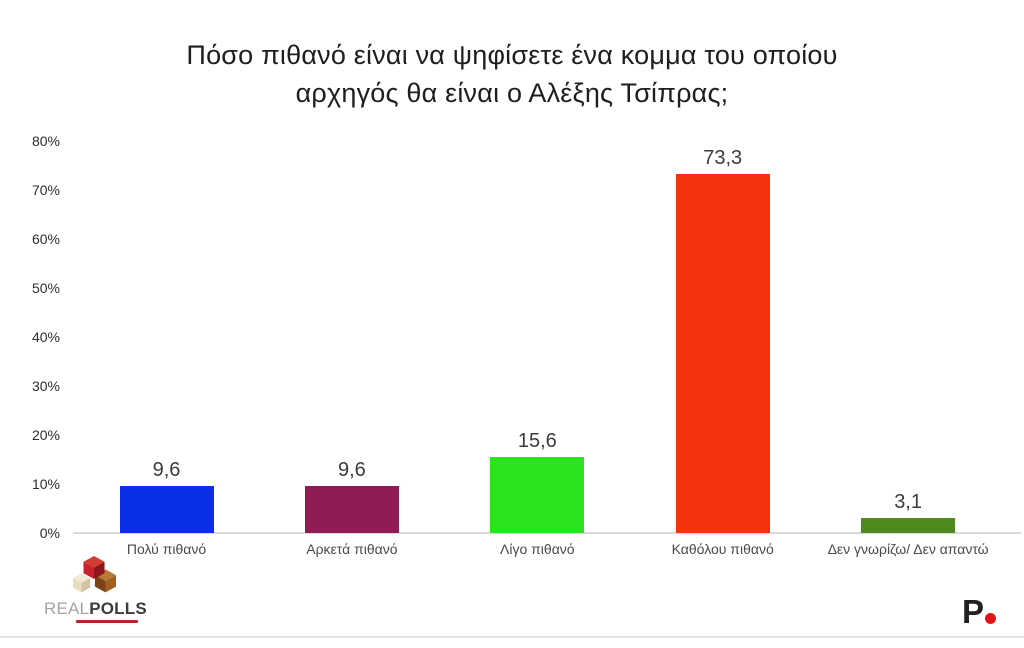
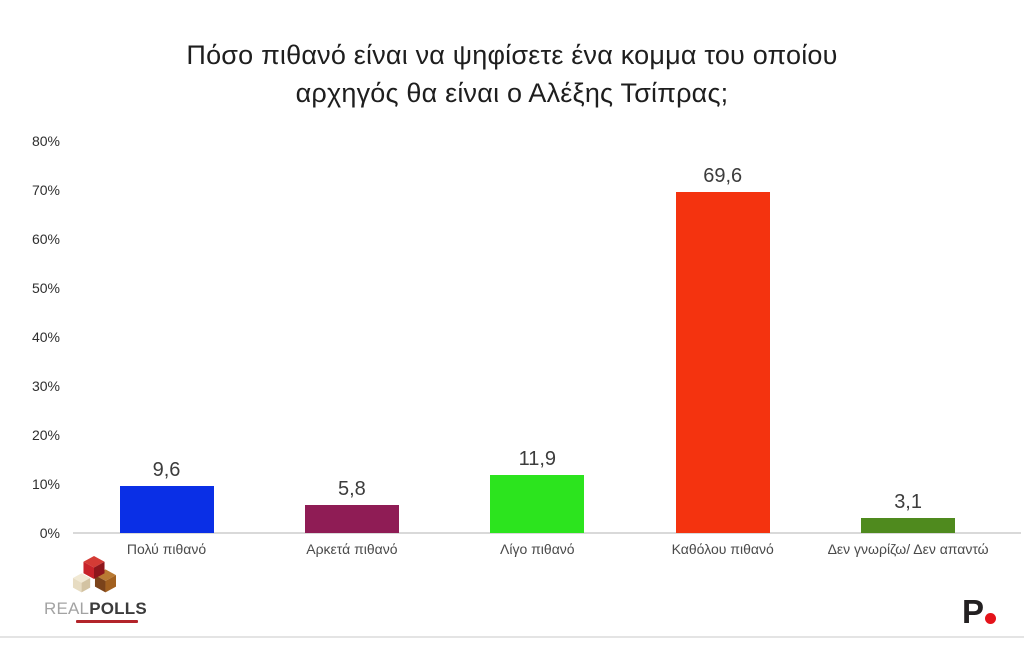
Αρκετά πιθανό: 9,6 -> 5,8
Λίγο πιθανό: 15,6 -> 11,9
Καθόλου πιθανό: 73,3 -> 69,6
